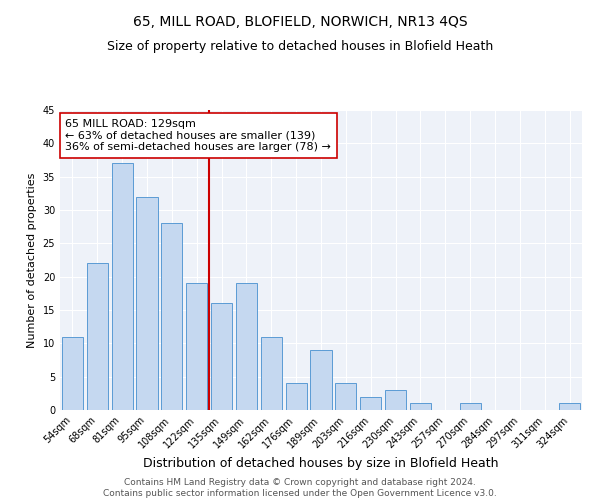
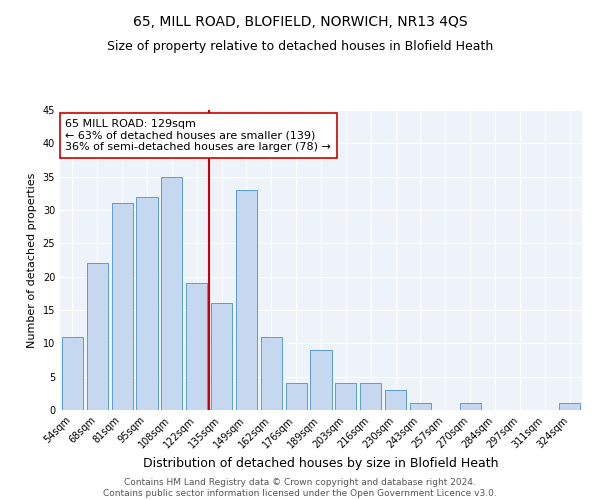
81sqm: 37 -> 31
108sqm: 28 -> 35
149sqm: 19 -> 33
216sqm: 2 -> 4
